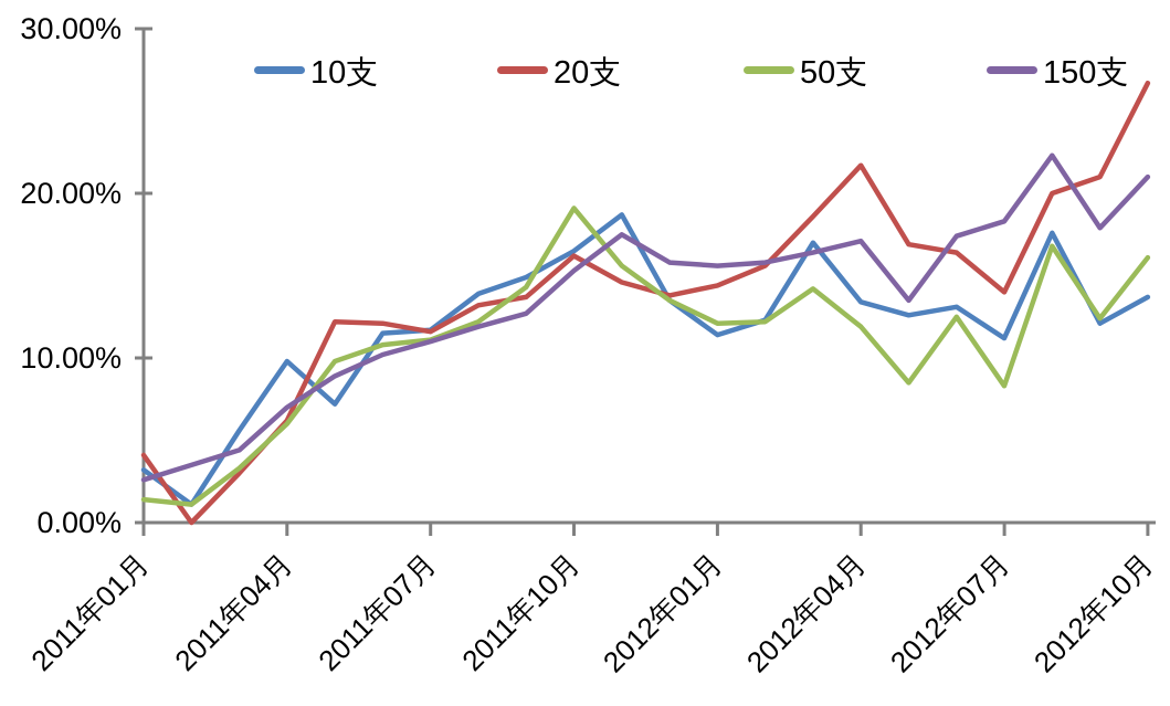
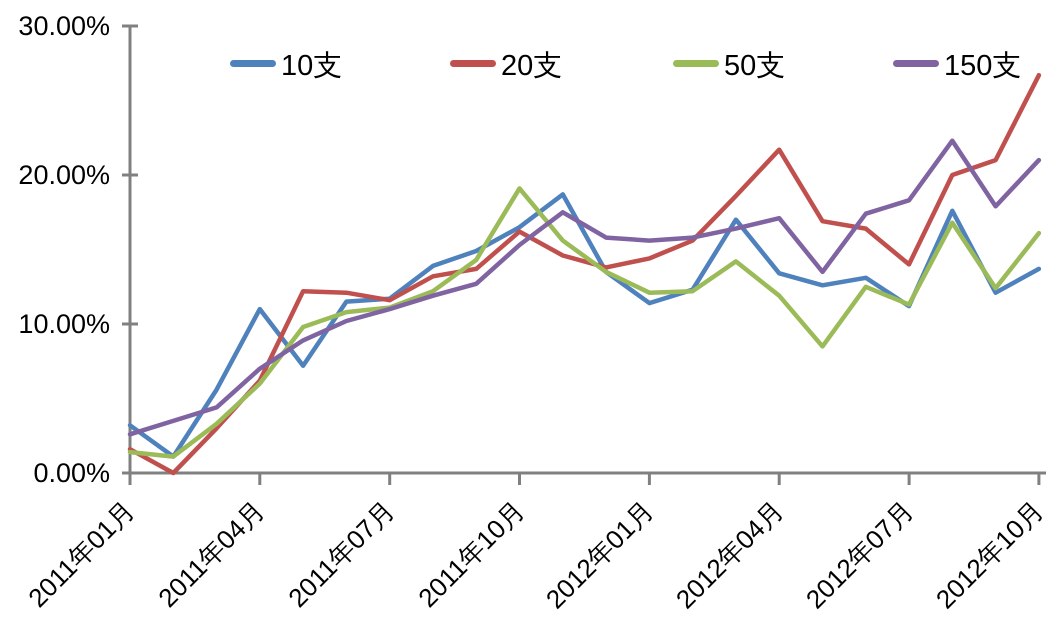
20支/2011年01月: 4.1% -> 1.6%
10支/2011年04月: 9.8% -> 11.0%
50支/2012年07月: 8.3% -> 11.3%
